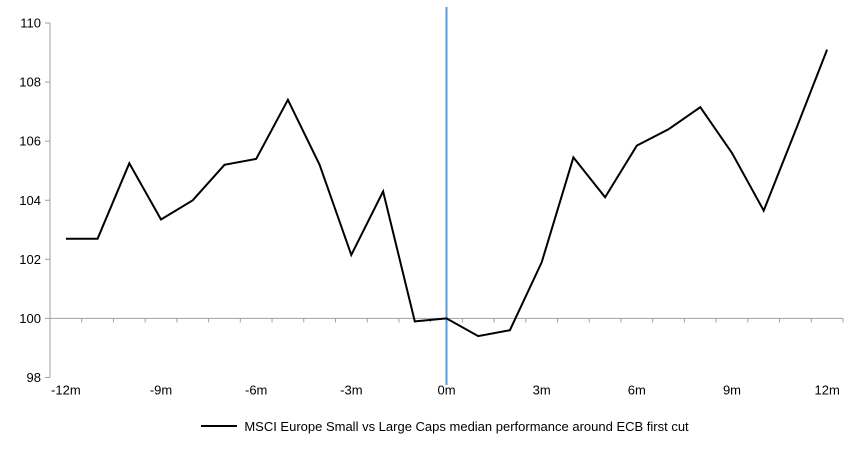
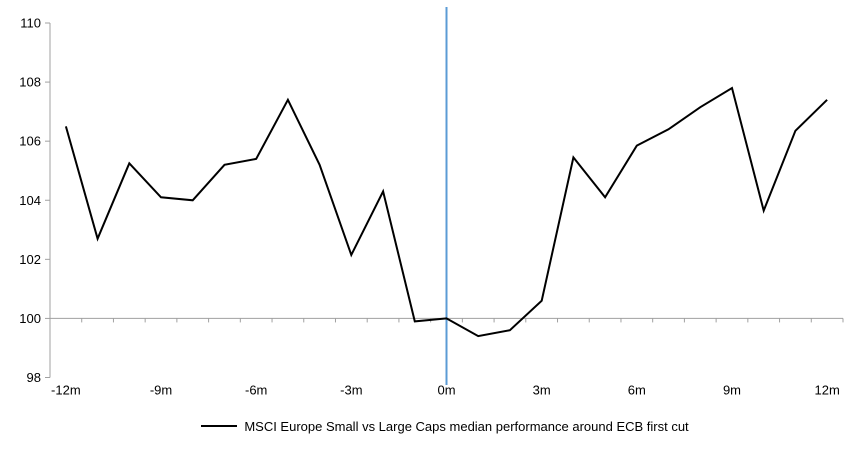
-12m: 102.7 -> 106.5
-9m: 103.3 -> 104.1
3m: 101.9 -> 100.6
9m: 105.6 -> 107.8
12m: 109.1 -> 107.4
